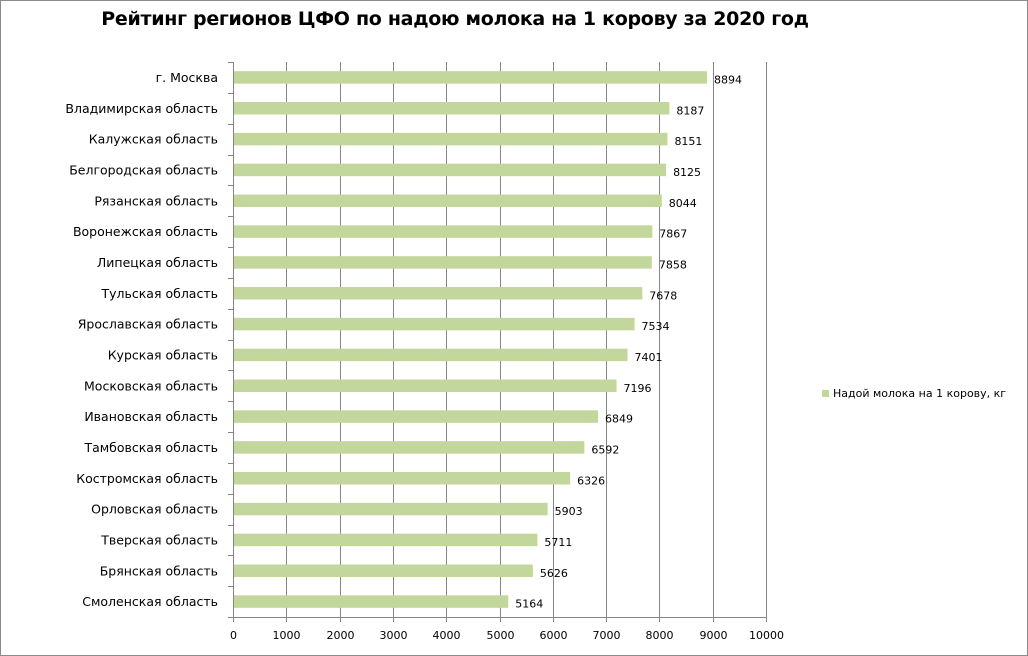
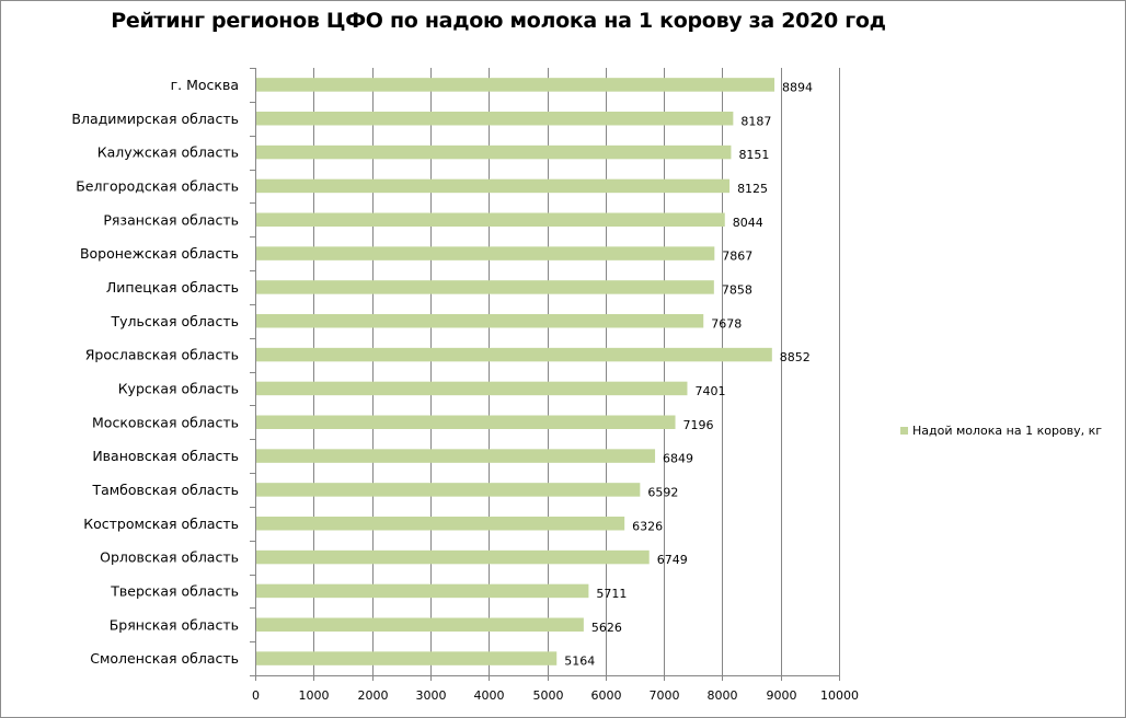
Ярославская область: 7534 -> 8852
Орловская область: 5903 -> 6749
